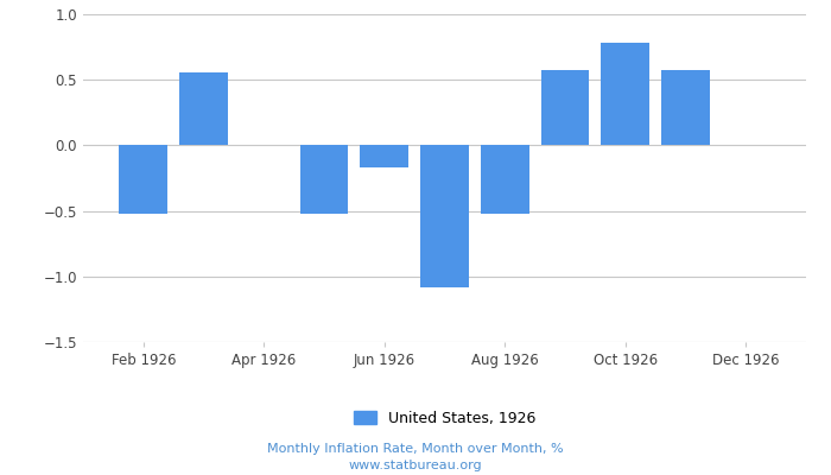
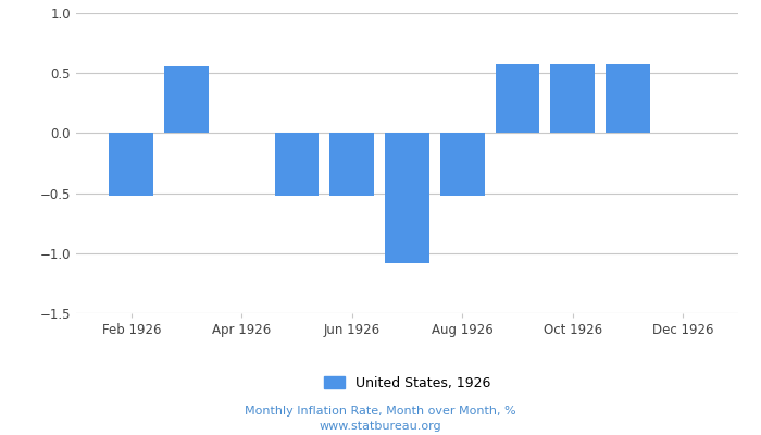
Jun 1926: -0.17 -> -0.52
Oct 1926: 0.78 -> 0.57
